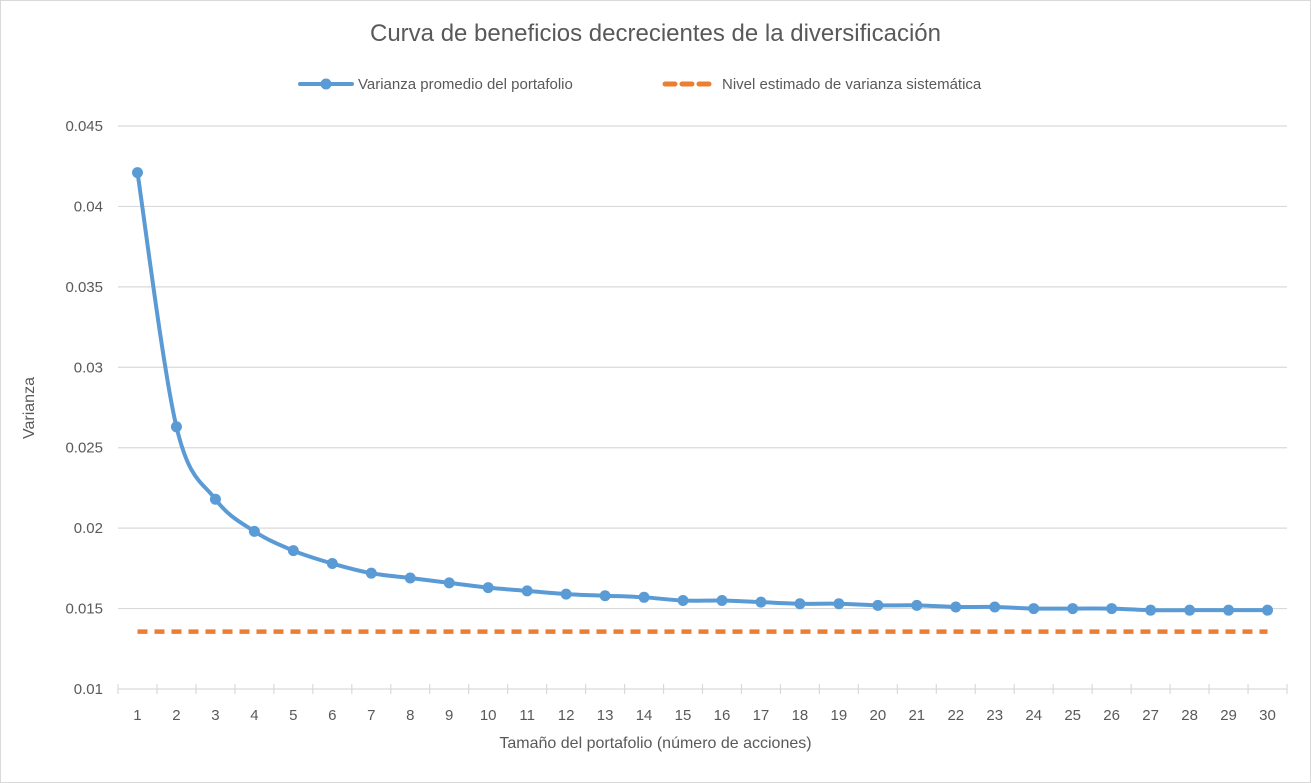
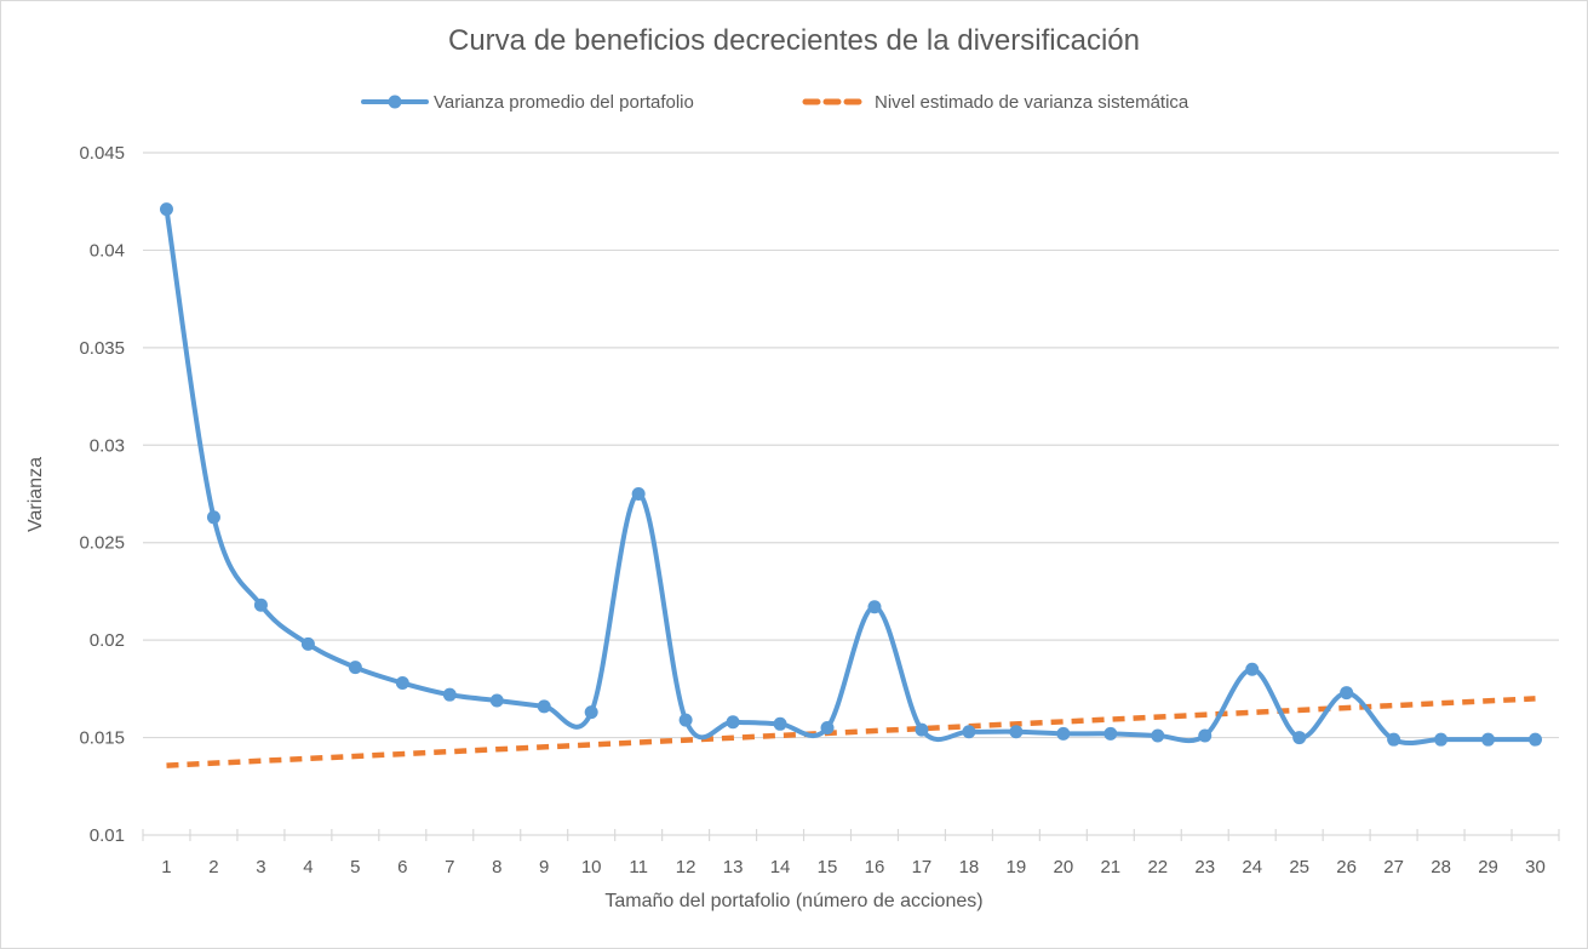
Nivel estimado de varianza sistemática/4: 0.0136 -> 0.0179
Varianza promedio del portafolio/11: 0.0161 -> 0.0275
Varianza promedio del portafolio/16: 0.0155 -> 0.0217
Nivel estimado de varianza sistemática/17: 0.0136 -> 0.0268
Varianza promedio del portafolio/24: 0.0150 -> 0.0185
Varianza promedio del portafolio/26: 0.0150 -> 0.0173
Nivel estimado de varianza sistemática/27: 0.0136 -> 0.0167
Nivel estimado de varianza sistemática/30: 0.0136 -> 0.0170
